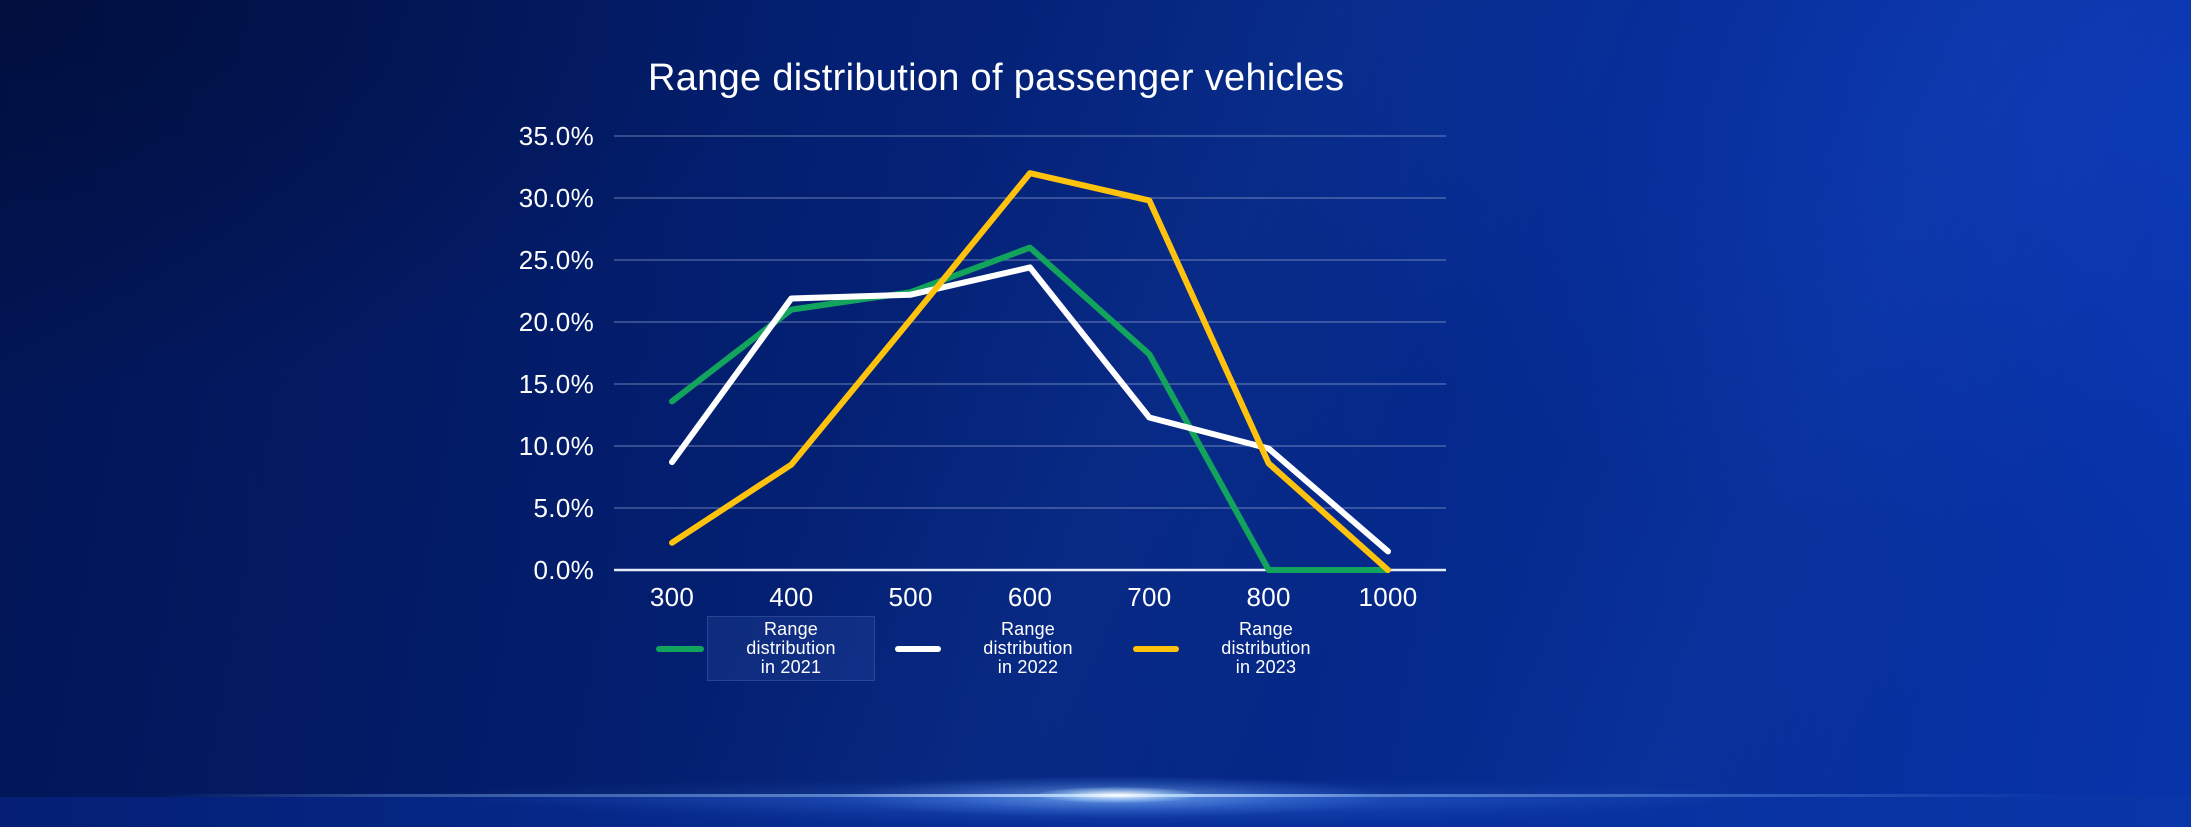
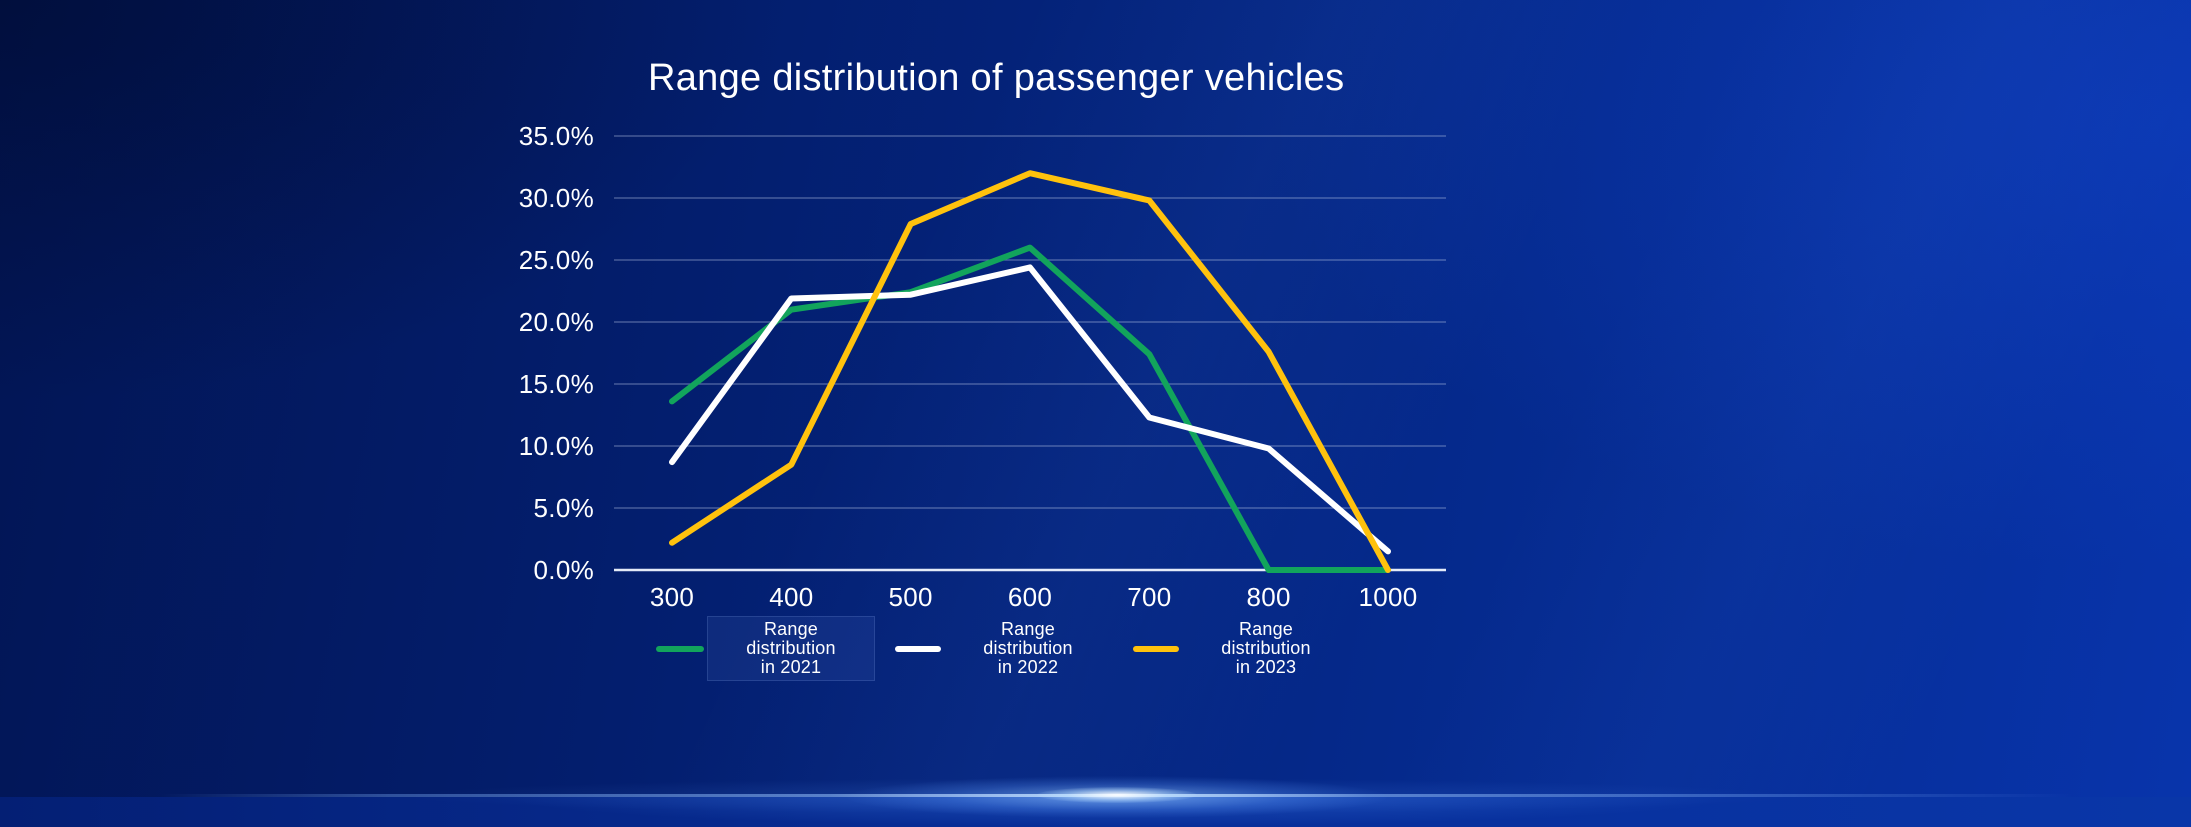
Range distribution in 2023/500: 20.2% -> 27.9%
Range distribution in 2023/800: 8.6% -> 17.6%
